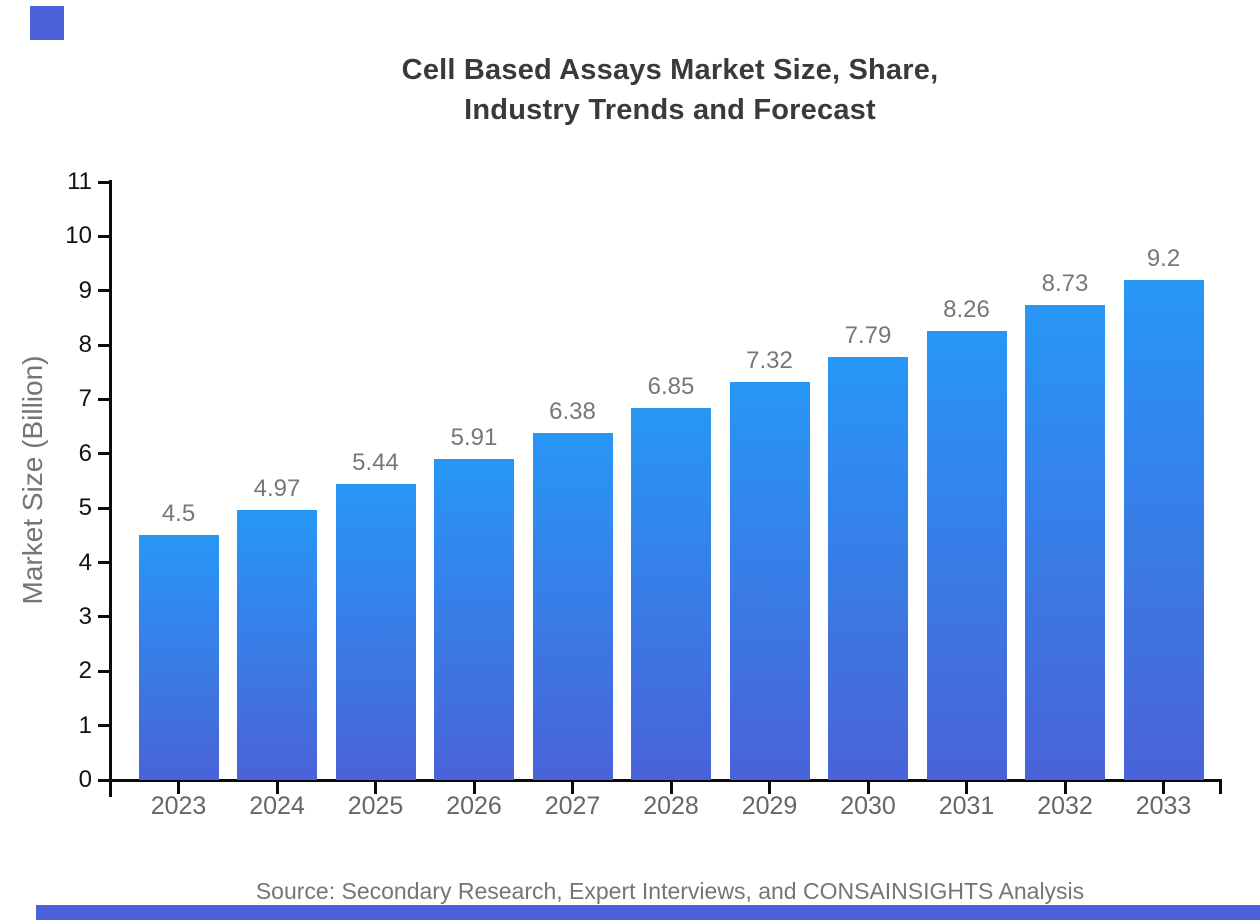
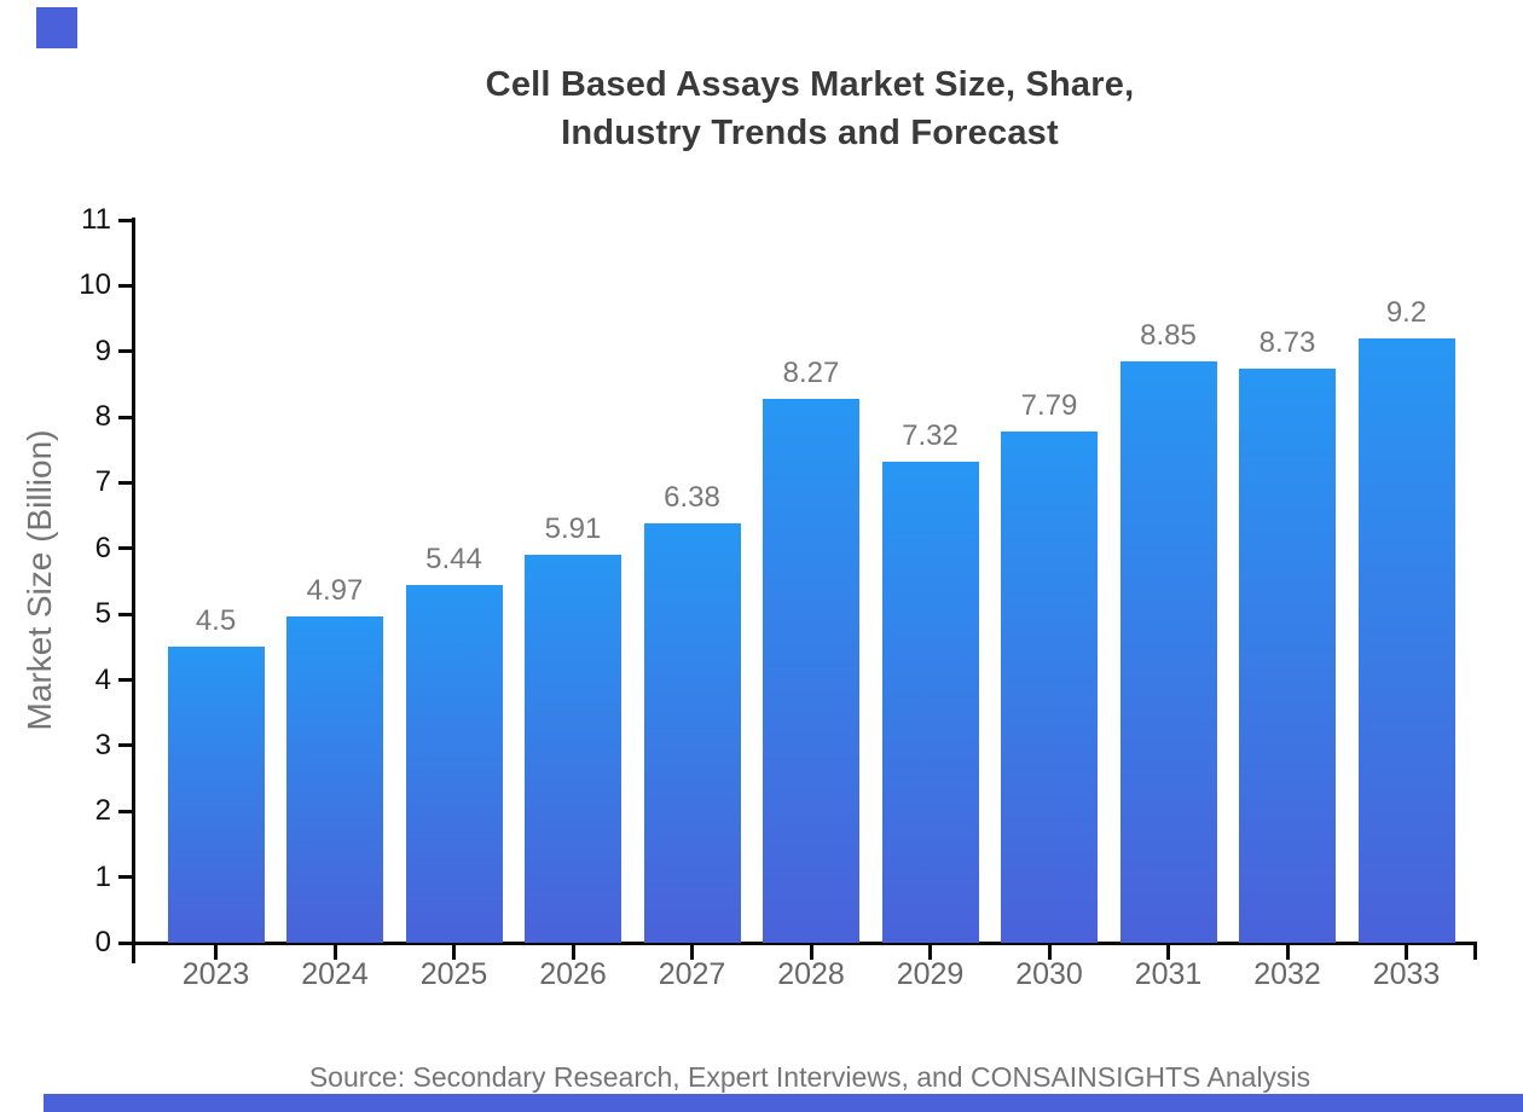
2028: 6.85 -> 8.27
2031: 8.26 -> 8.85
